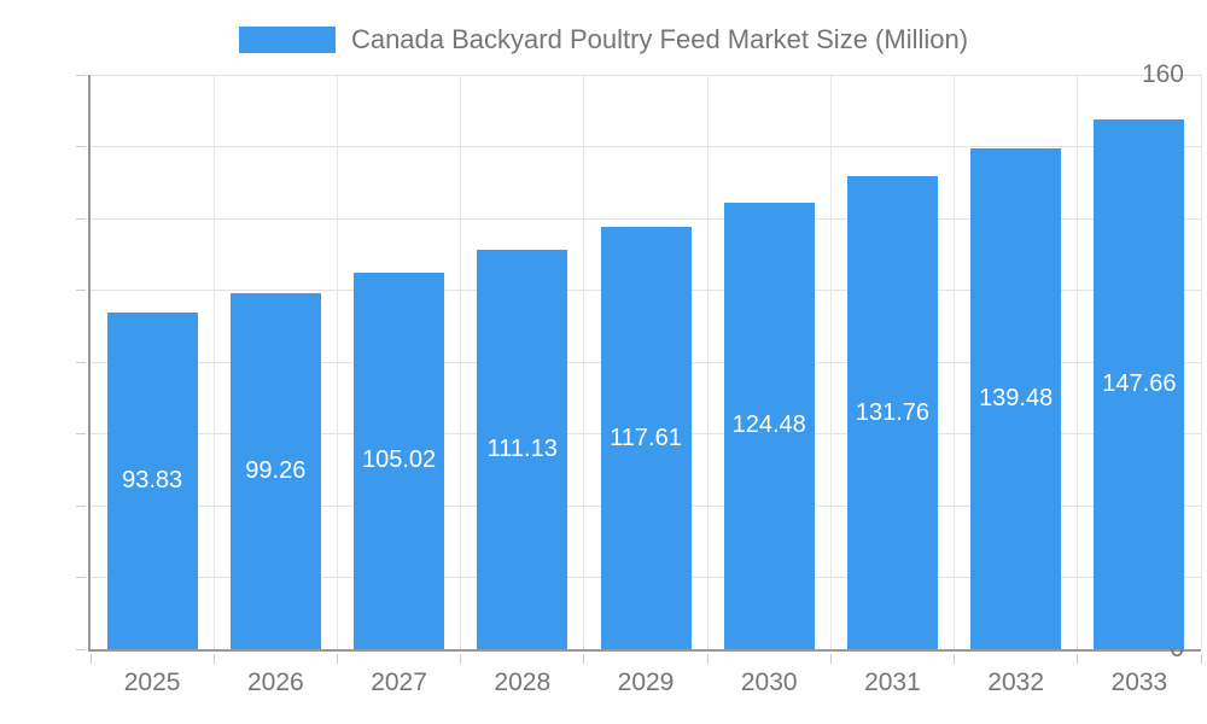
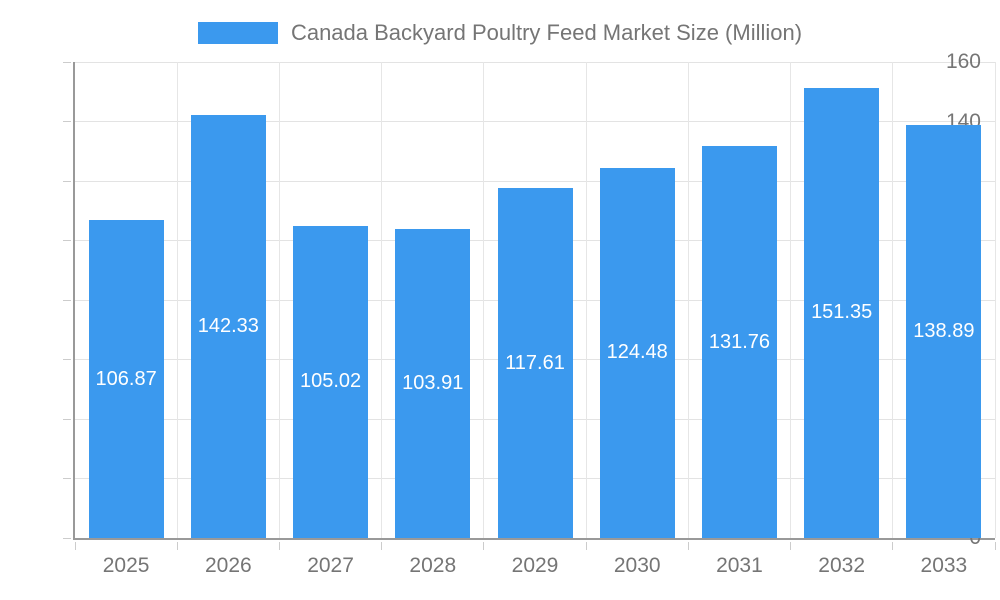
2025: 93.83 -> 106.87
2026: 99.26 -> 142.33
2028: 111.13 -> 103.91
2032: 139.48 -> 151.35
2033: 147.66 -> 138.89
